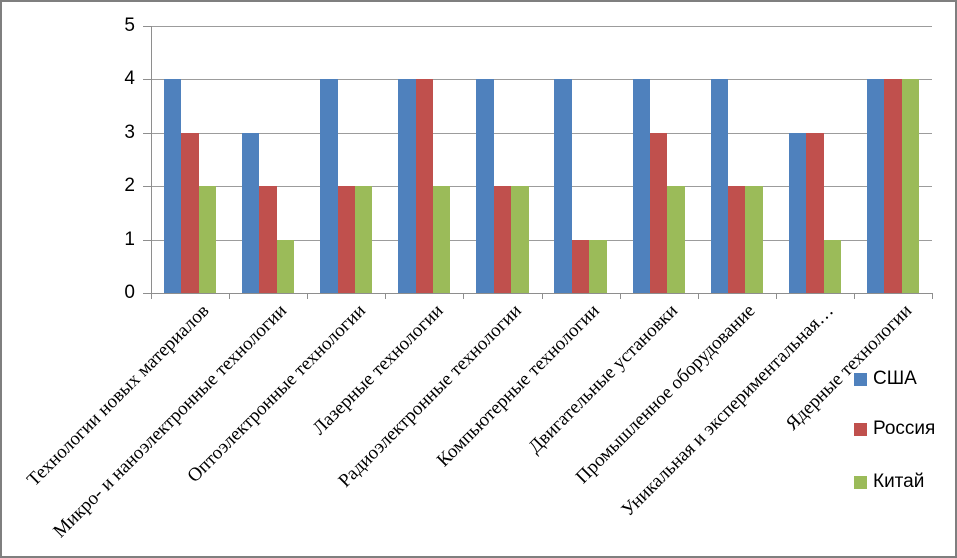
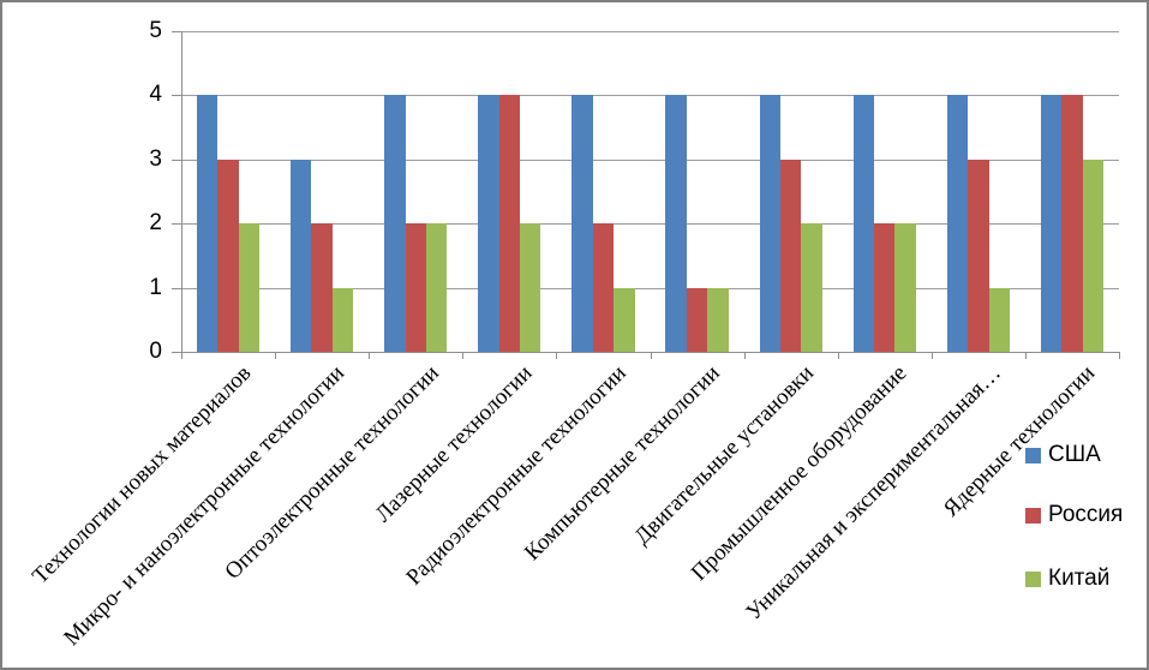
Китай/Радиоэлектронные технологии: 2 -> 1
США/Уникальная и экспериментальная…: 3 -> 4
Китай/Ядерные технологии: 4 -> 3
